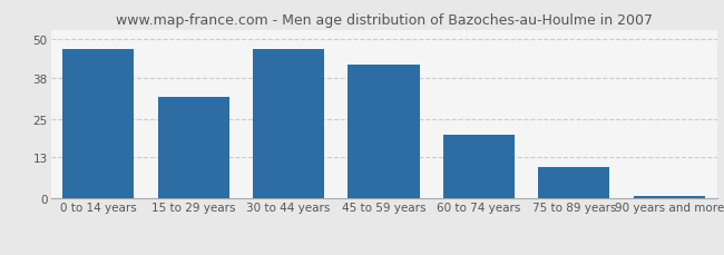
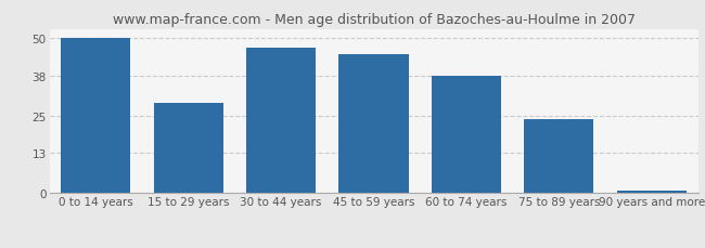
0 to 14 years: 47 -> 50
15 to 29 years: 32 -> 29
45 to 59 years: 42 -> 45
60 to 74 years: 20 -> 38
75 to 89 years: 10 -> 24
